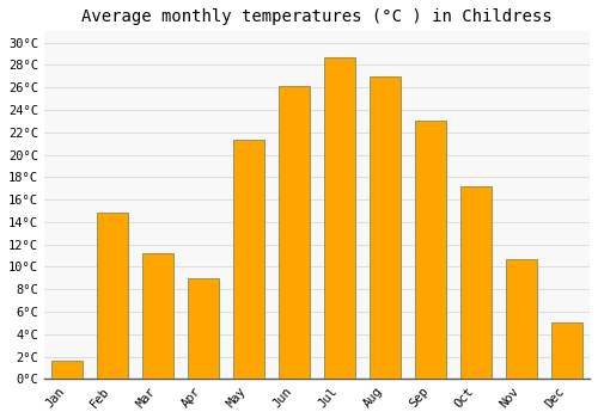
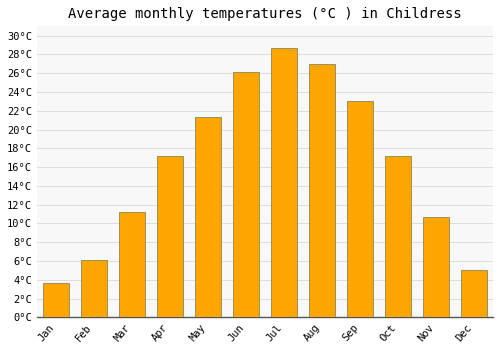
Jan: 1.6°C -> 3.7°C
Feb: 14.8°C -> 6.1°C
Apr: 9.0°C -> 17.2°C
